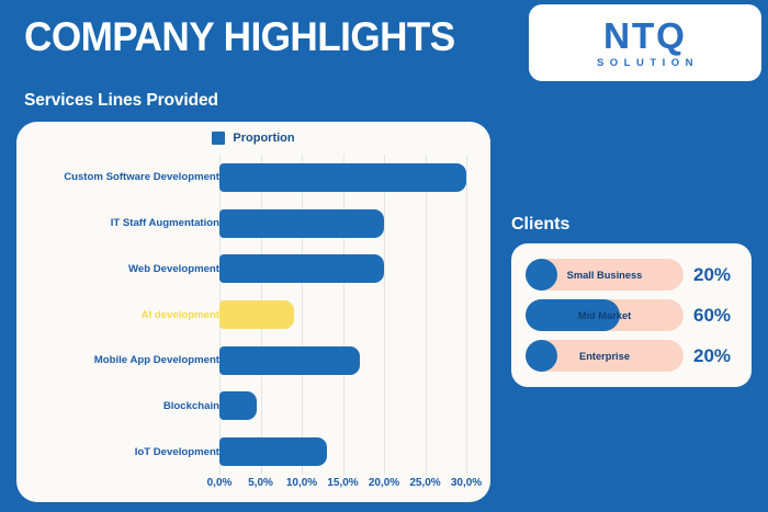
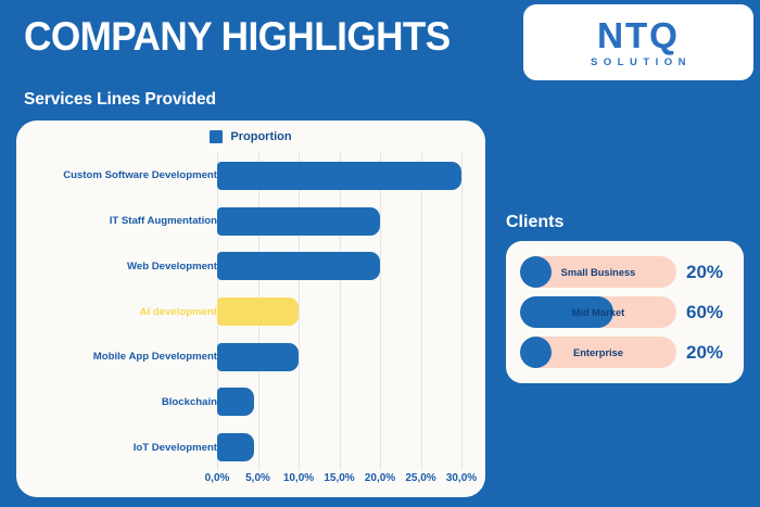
AI development: 9% -> 10%
Mobile App Development: 17% -> 10%
IoT Development: 13% -> 4%
